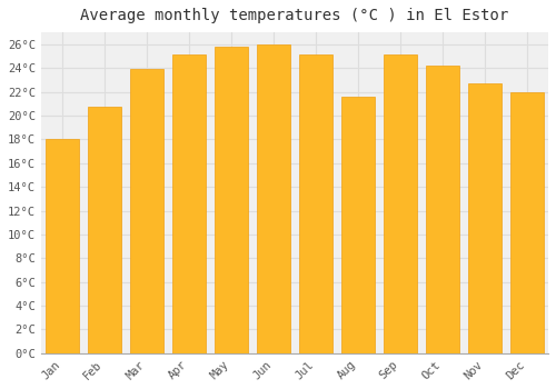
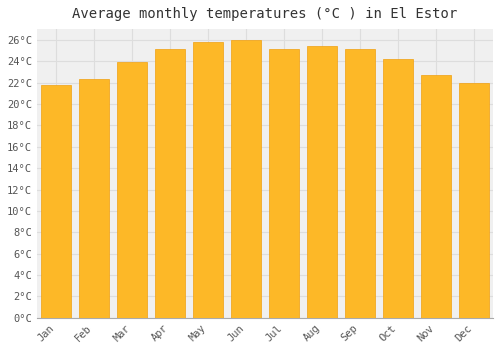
Jan: 18.0°C -> 21.8°C
Feb: 20.7°C -> 22.3°C
Aug: 21.6°C -> 25.4°C
